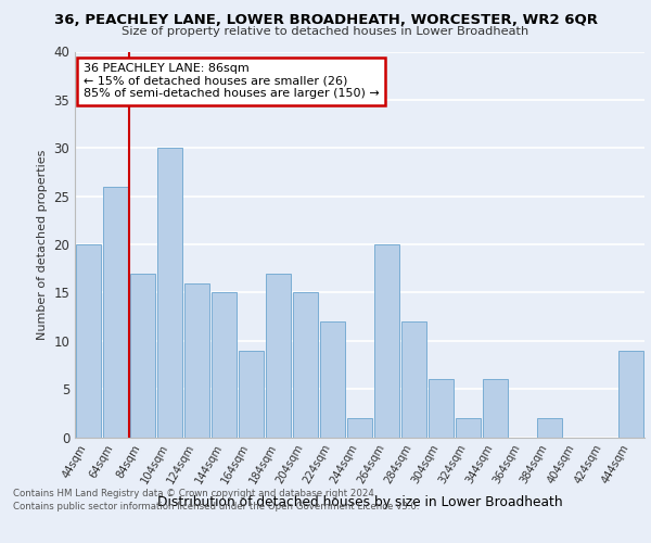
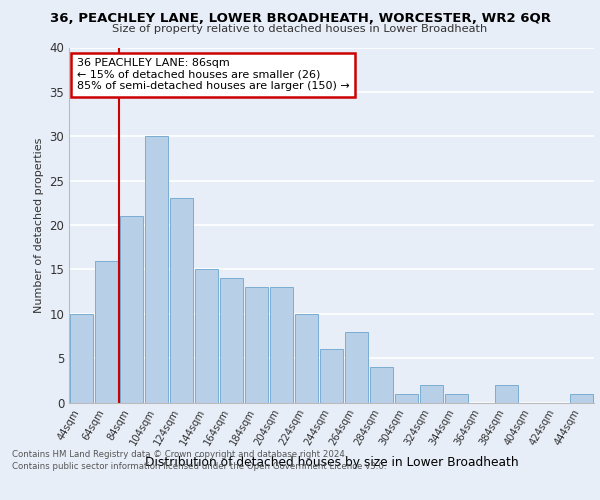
44sqm: 20 -> 10
64sqm: 26 -> 16
84sqm: 17 -> 21
124sqm: 16 -> 23
164sqm: 9 -> 14
184sqm: 17 -> 13
204sqm: 15 -> 13
224sqm: 12 -> 10
244sqm: 2 -> 6
264sqm: 20 -> 8
284sqm: 12 -> 4
304sqm: 6 -> 1
344sqm: 6 -> 1
444sqm: 9 -> 1
